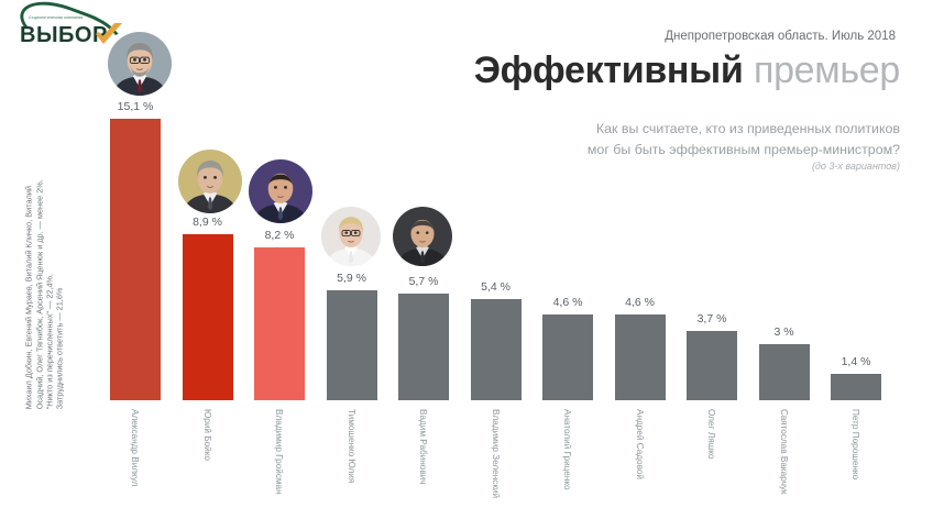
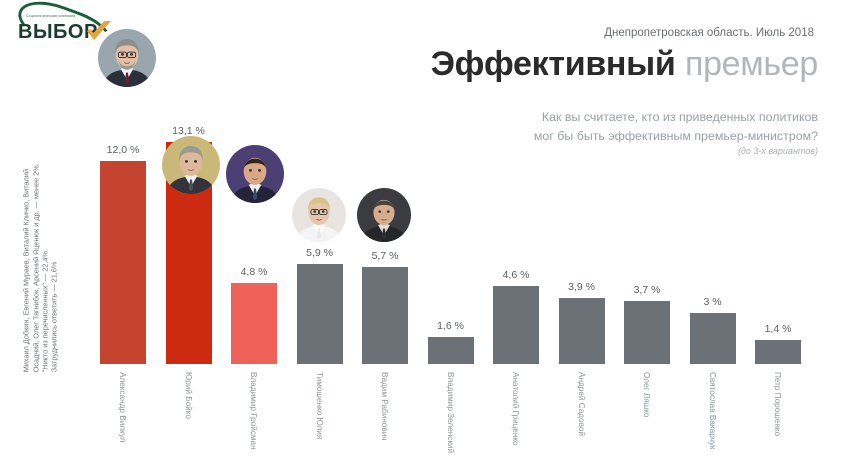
Александр Вилкул: 15,1 -> 12,0
Юрий Бойко: 8,9 -> 13,1
Владимир Гройсман: 8,2 -> 4,8
Владимир Зеленский: 5,4 -> 1,6
Андрей Садовой: 4,6 -> 3,9
